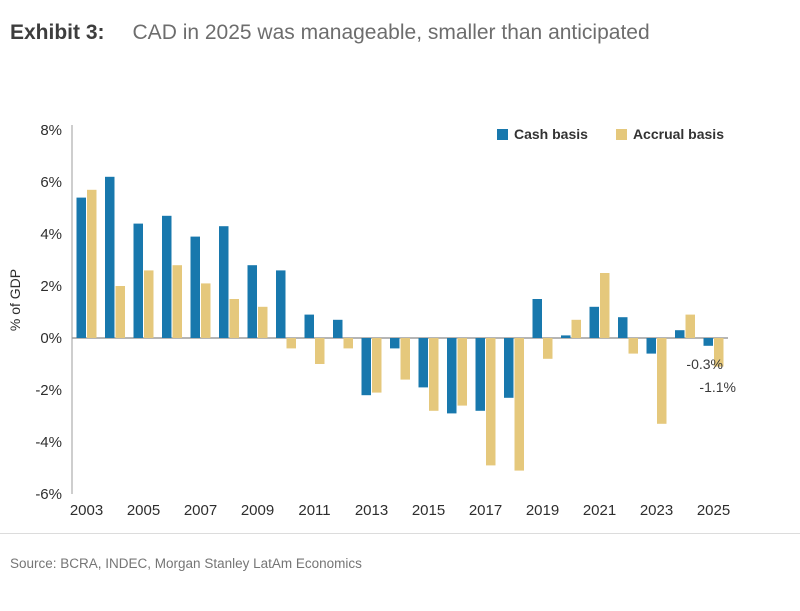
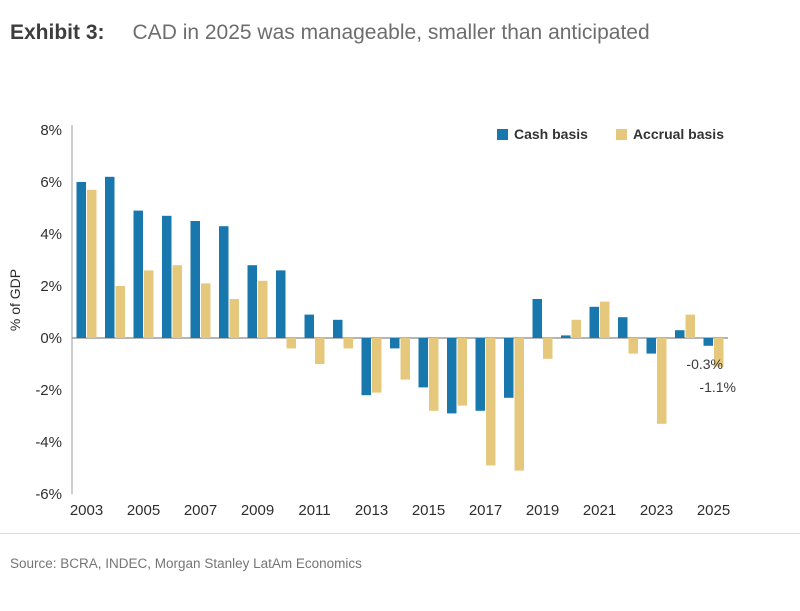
Cash basis/2003: 5.4% -> 6.0%
Cash basis/2005: 4.4% -> 4.9%
Cash basis/2007: 3.9% -> 4.5%
Accrual basis/2009: 1.2% -> 2.2%
Accrual basis/2021: 2.5% -> 1.4%
